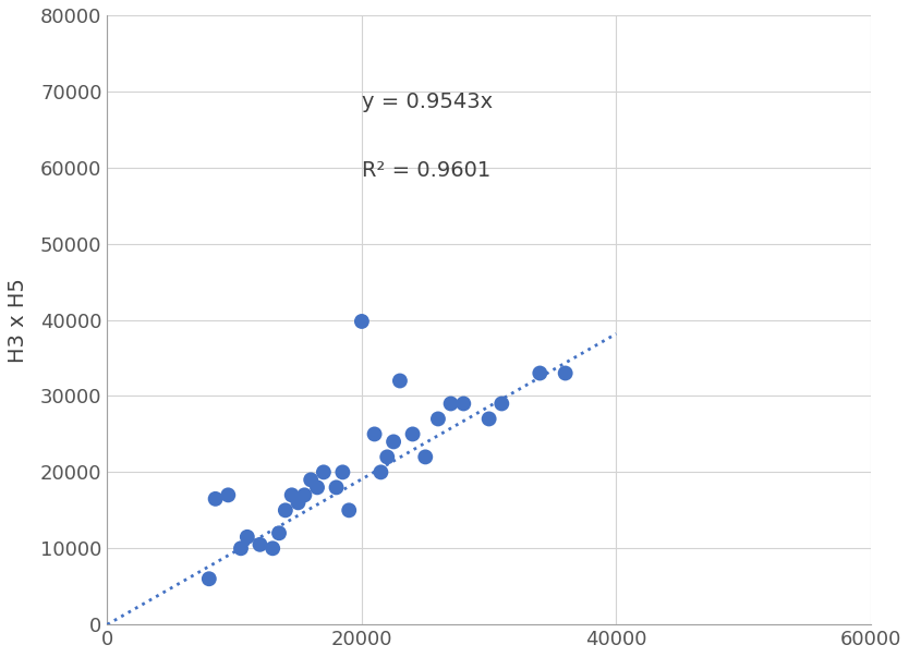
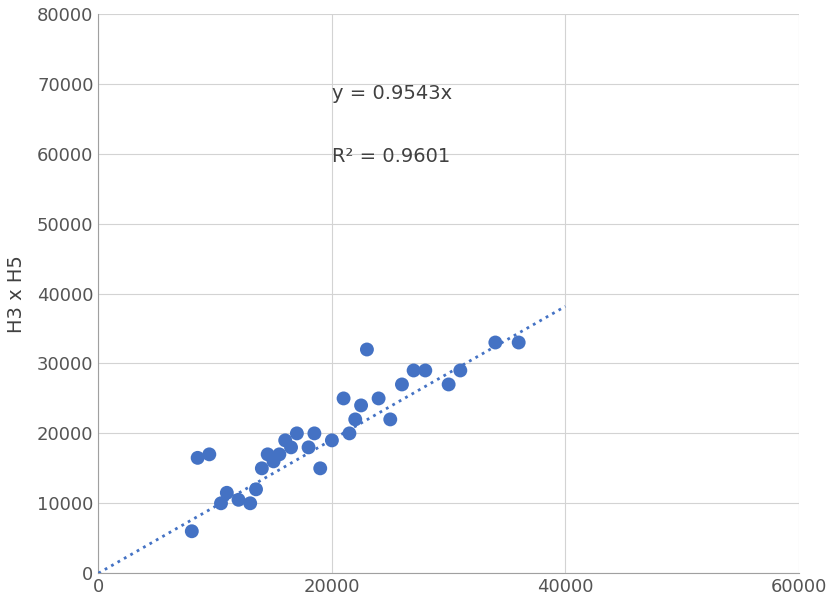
20000: 39800 -> 19000
